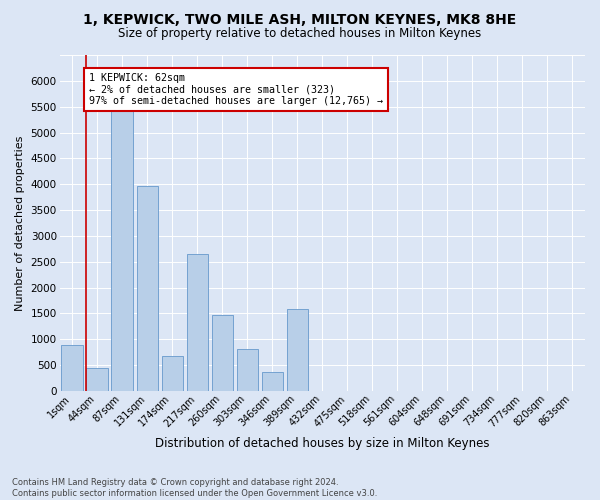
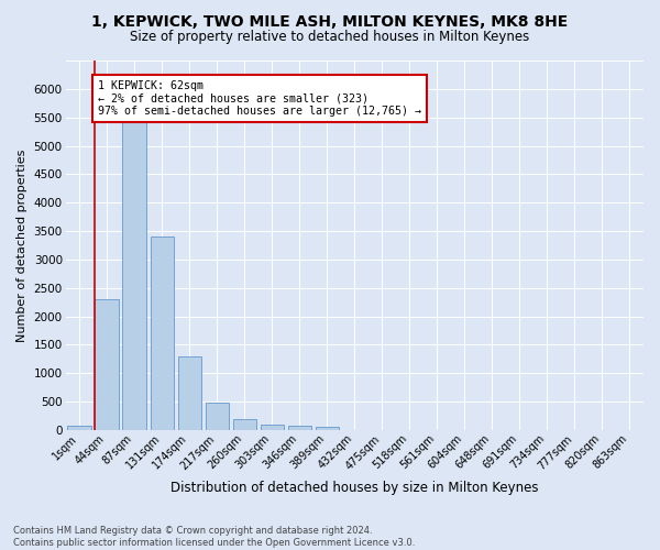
1sqm: 880 -> 80
44sqm: 440 -> 2300
131sqm: 3960 -> 3400
174sqm: 680 -> 1300
217sqm: 2640 -> 490
260sqm: 1460 -> 200
303sqm: 820 -> 100
346sqm: 360 -> 70
389sqm: 1580 -> 50
